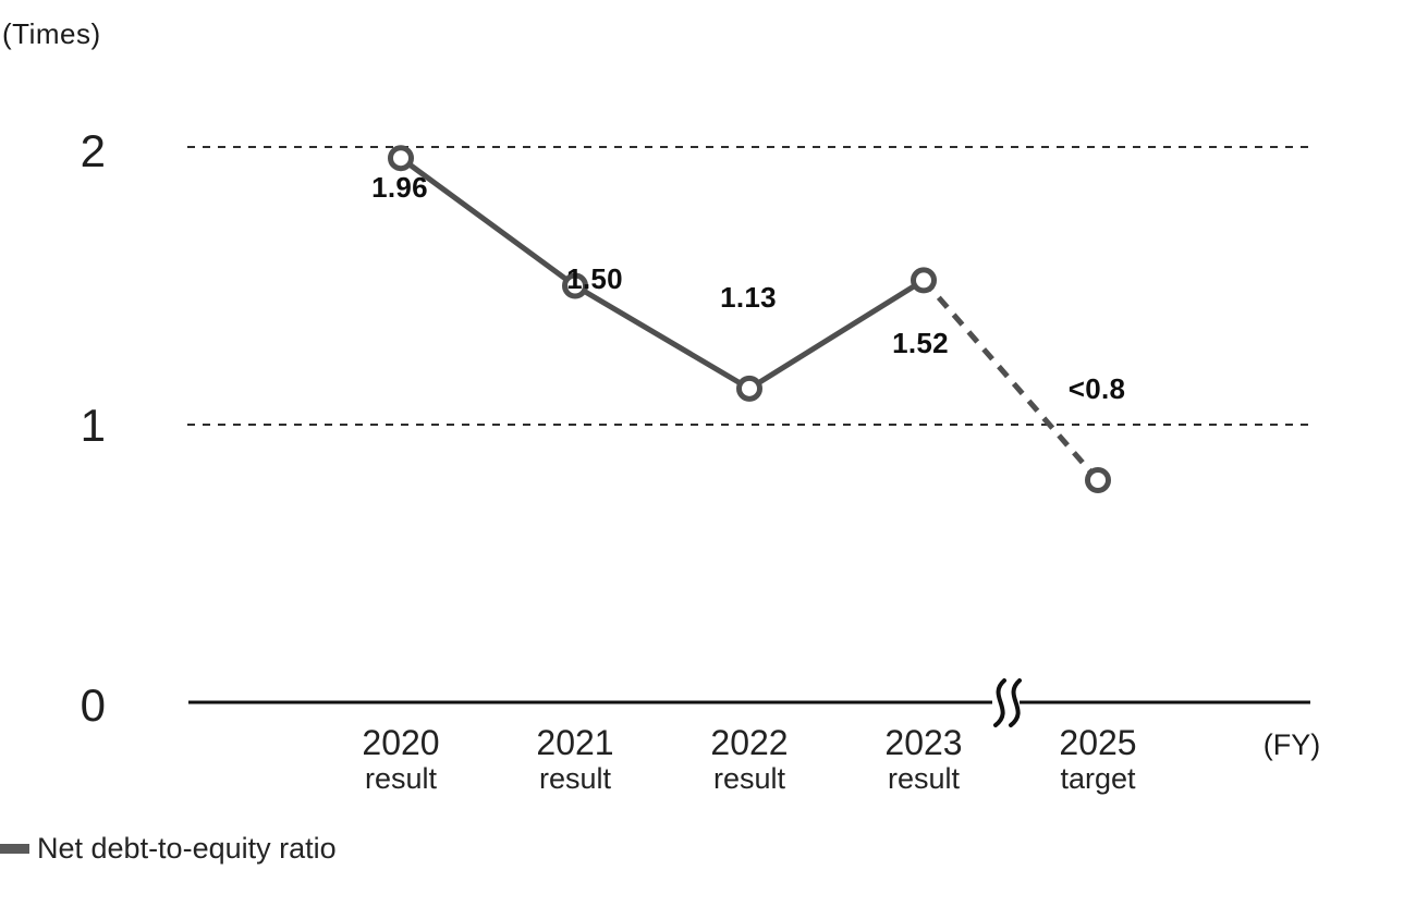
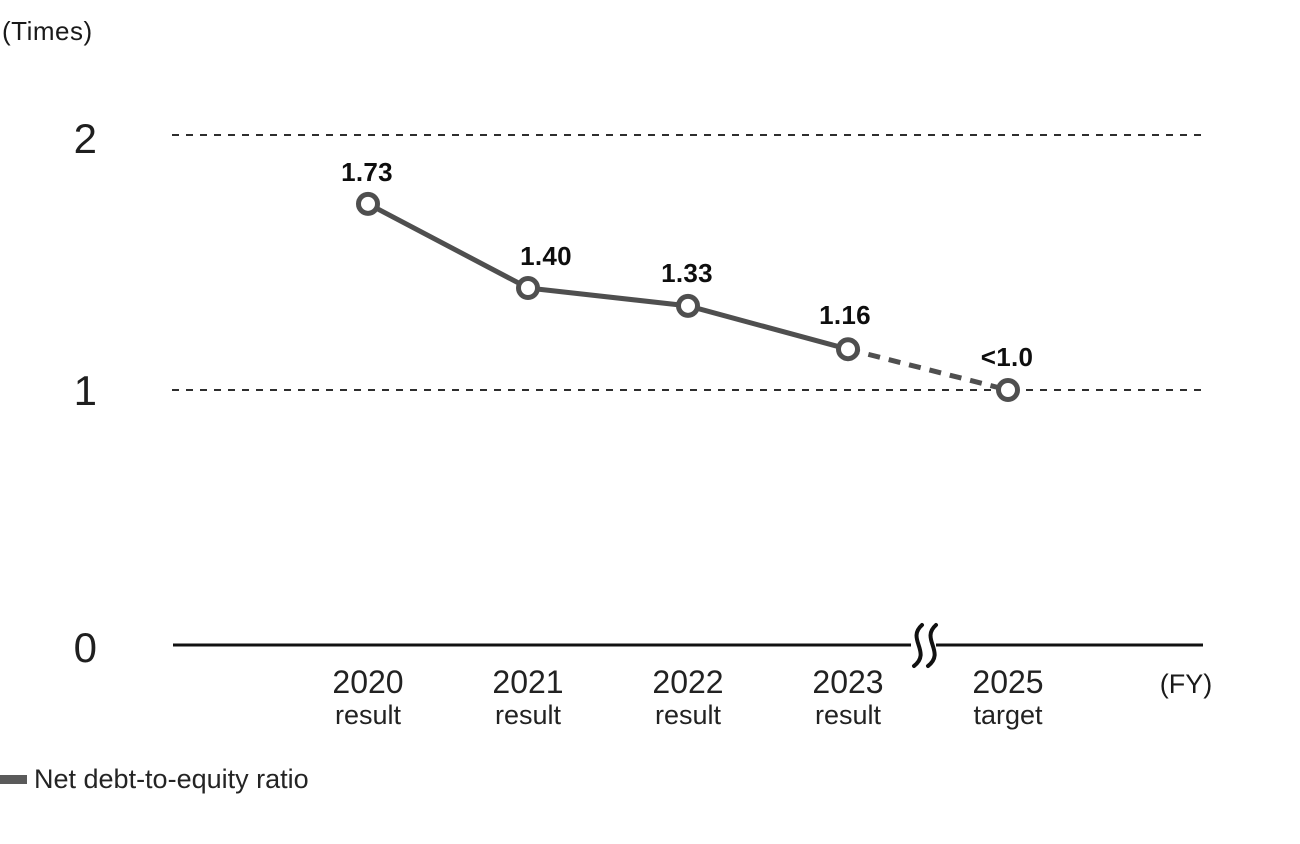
2020: 1.96 -> 1.73
2021: 1.50 -> 1.40
2022: 1.13 -> 1.33
2023: 1.52 -> 1.16
2025: 0.8 -> 1.0
